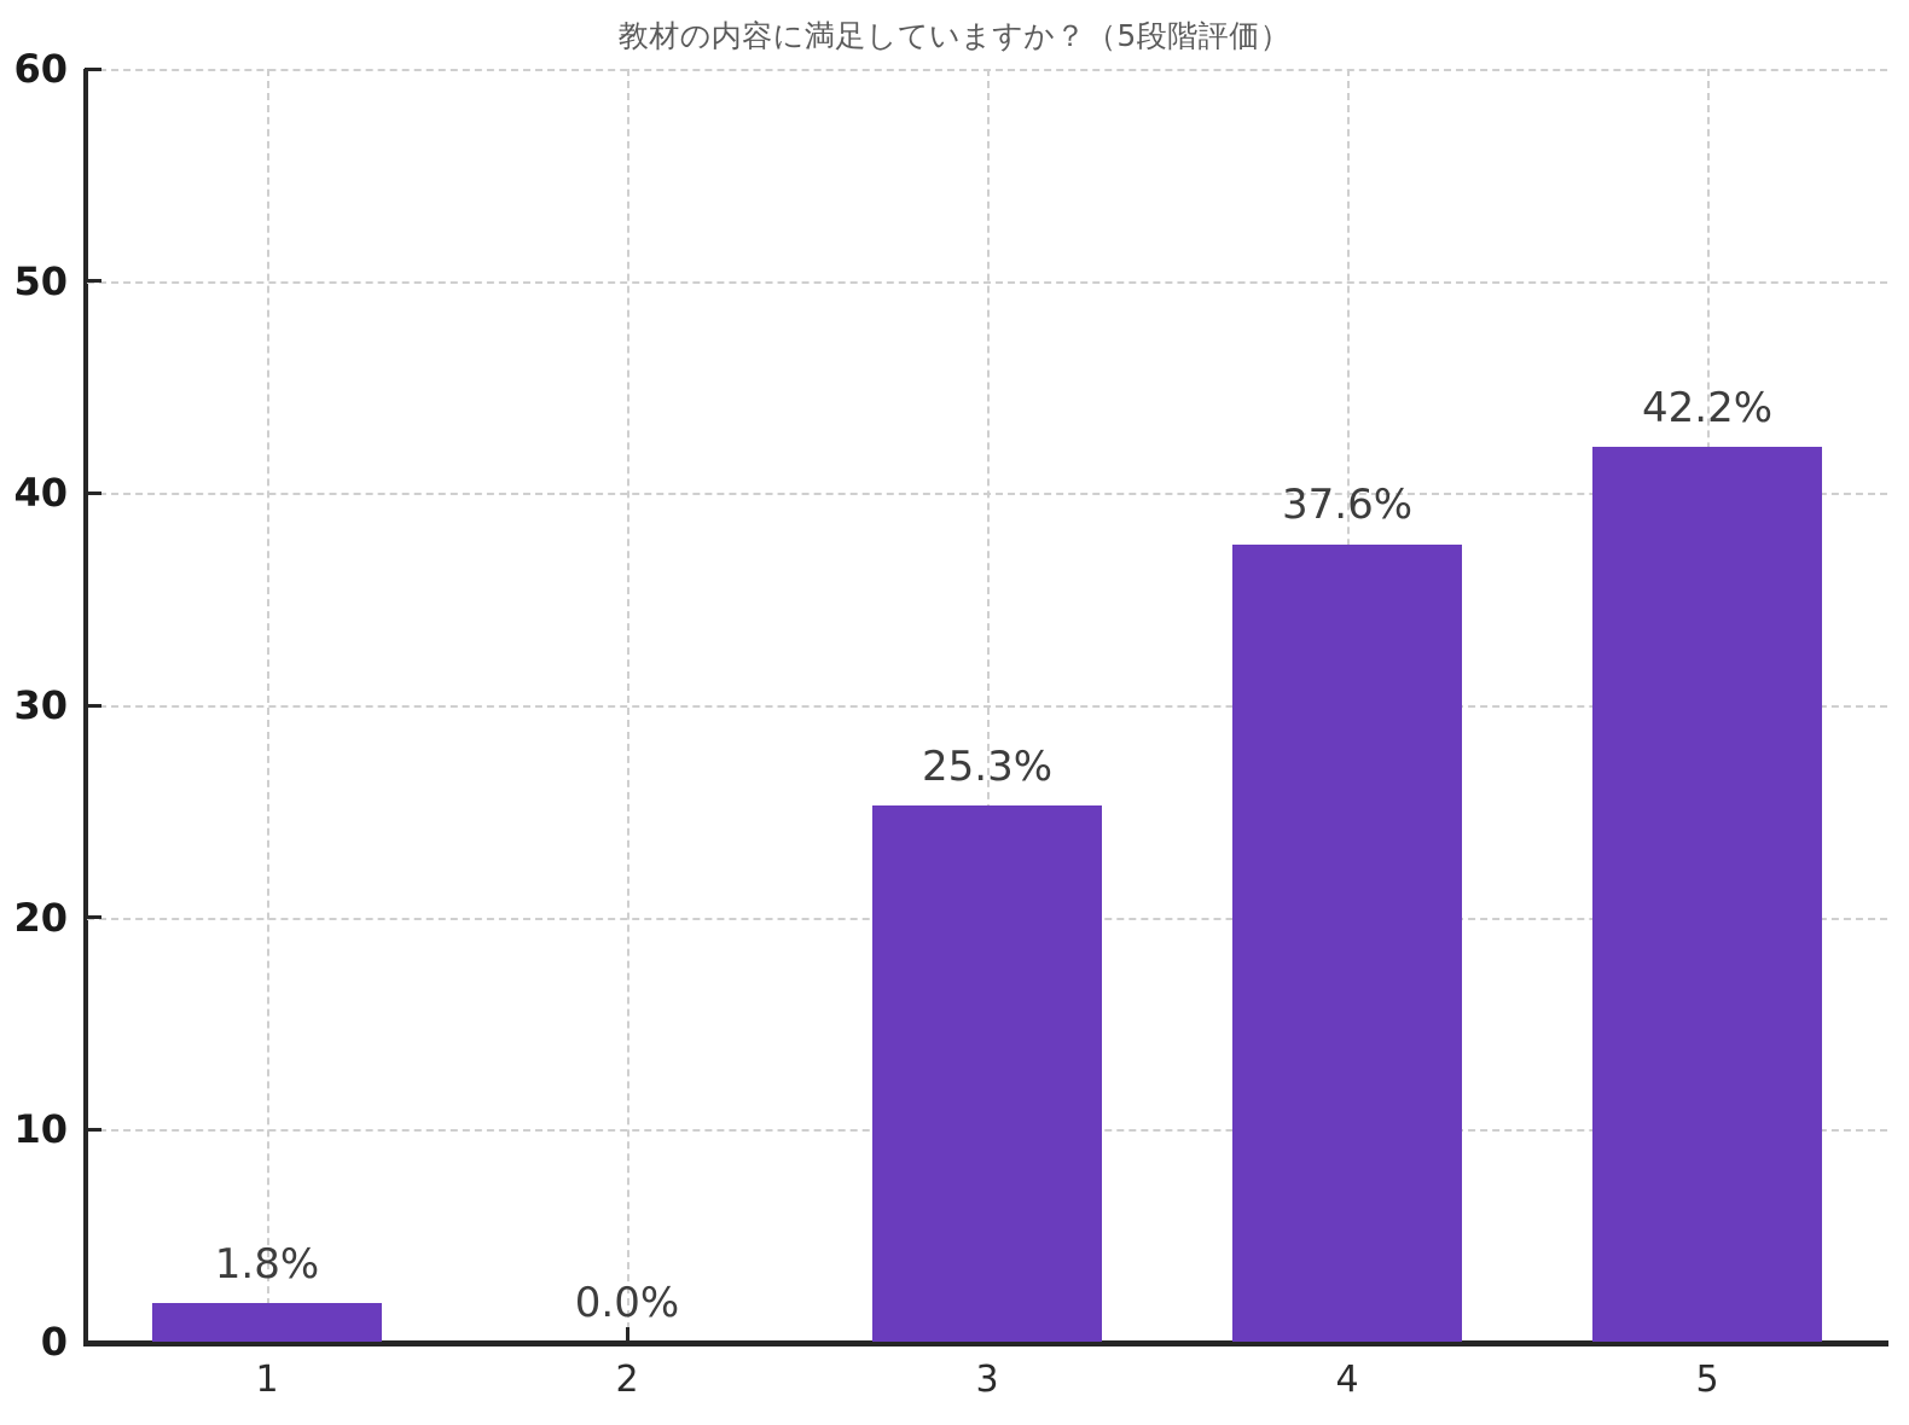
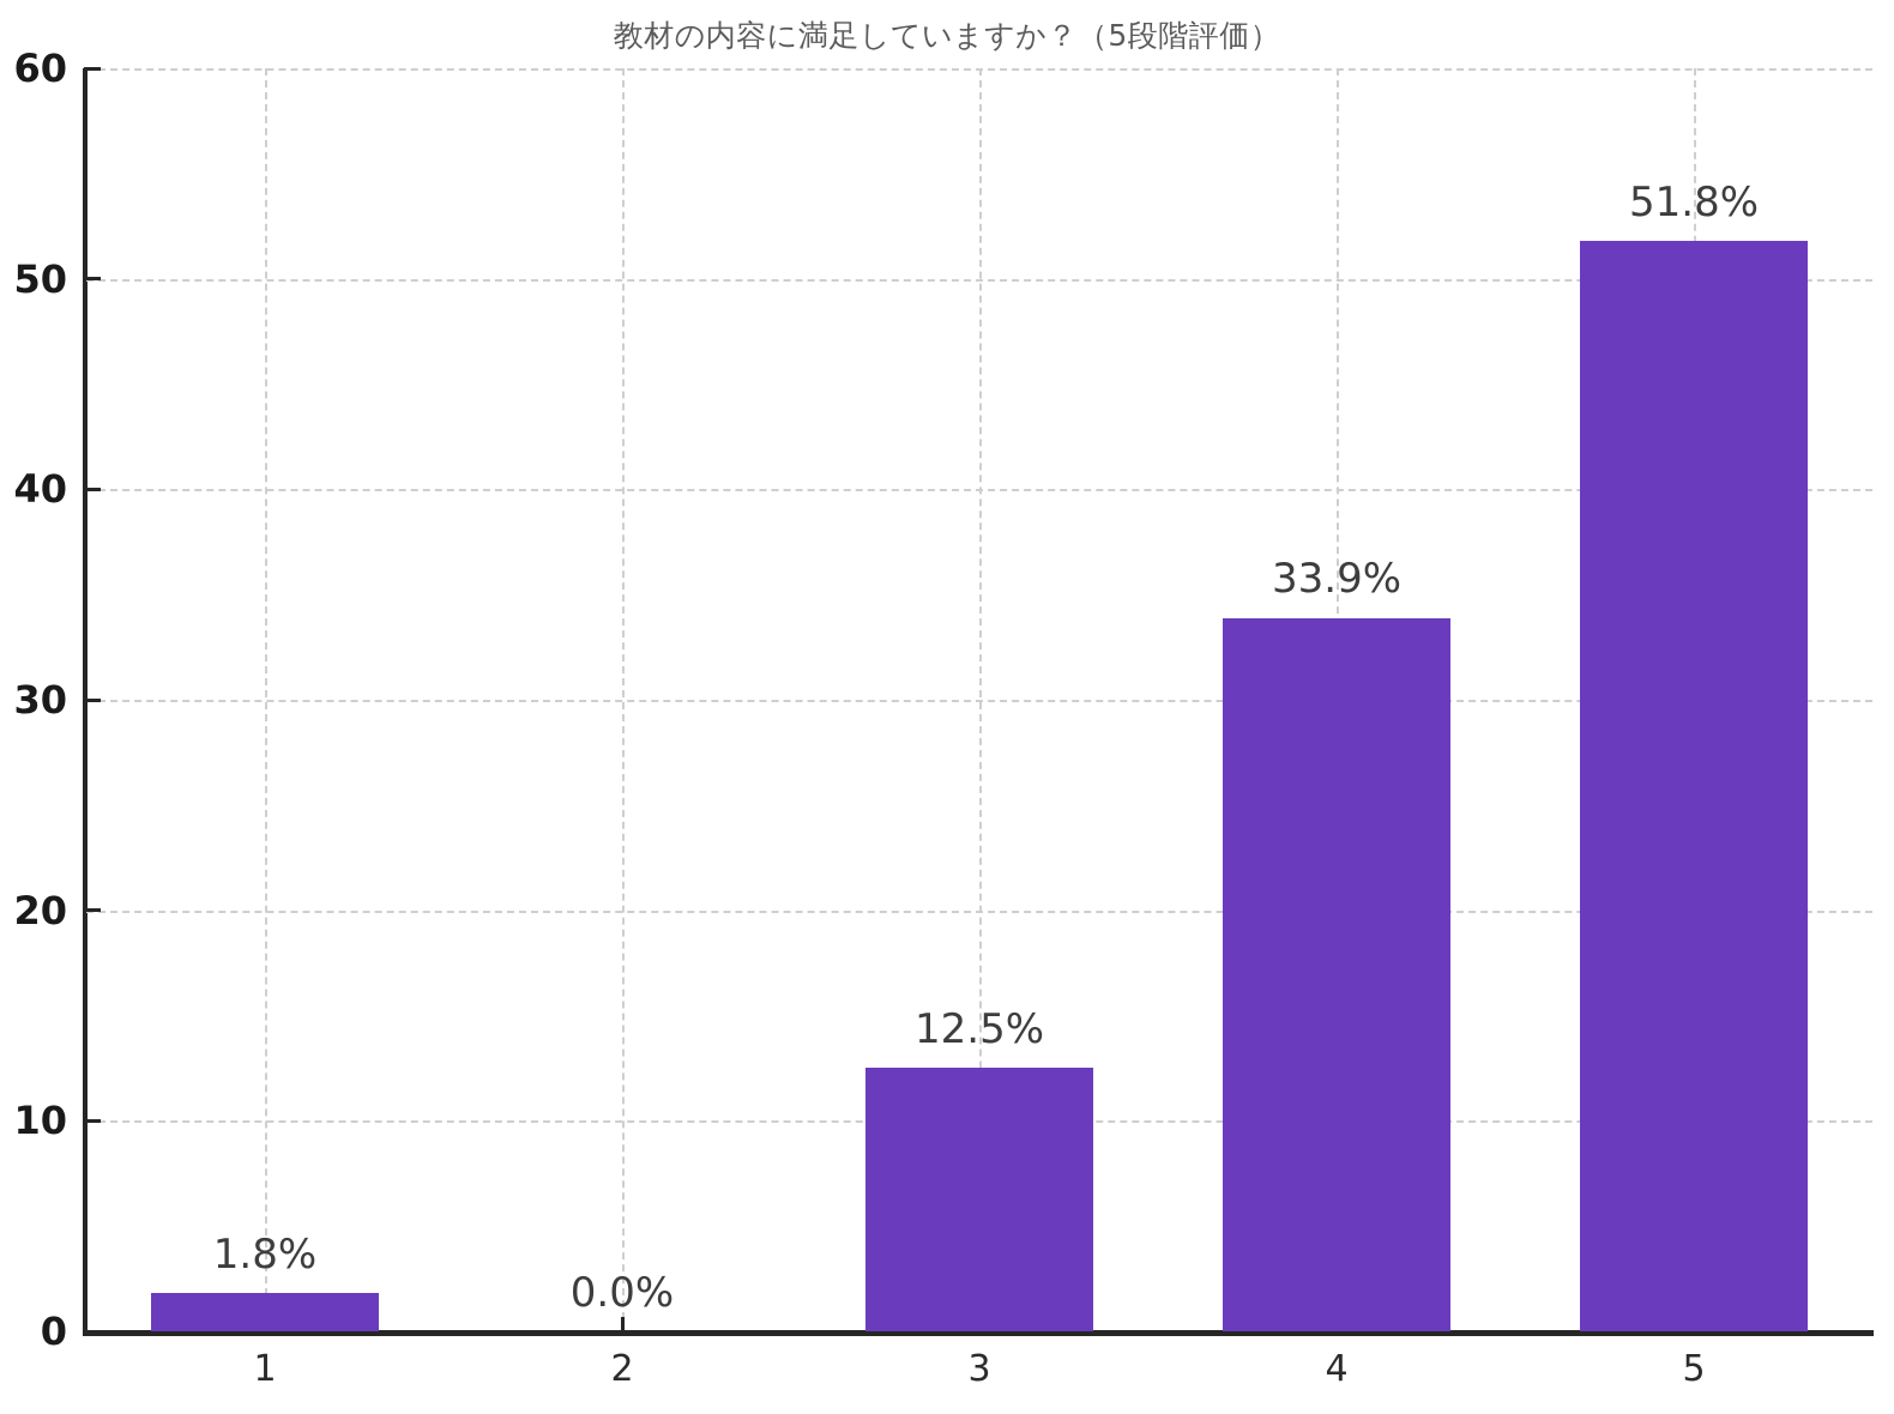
3: 25.3% -> 12.5%
4: 37.6% -> 33.9%
5: 42.2% -> 51.8%
